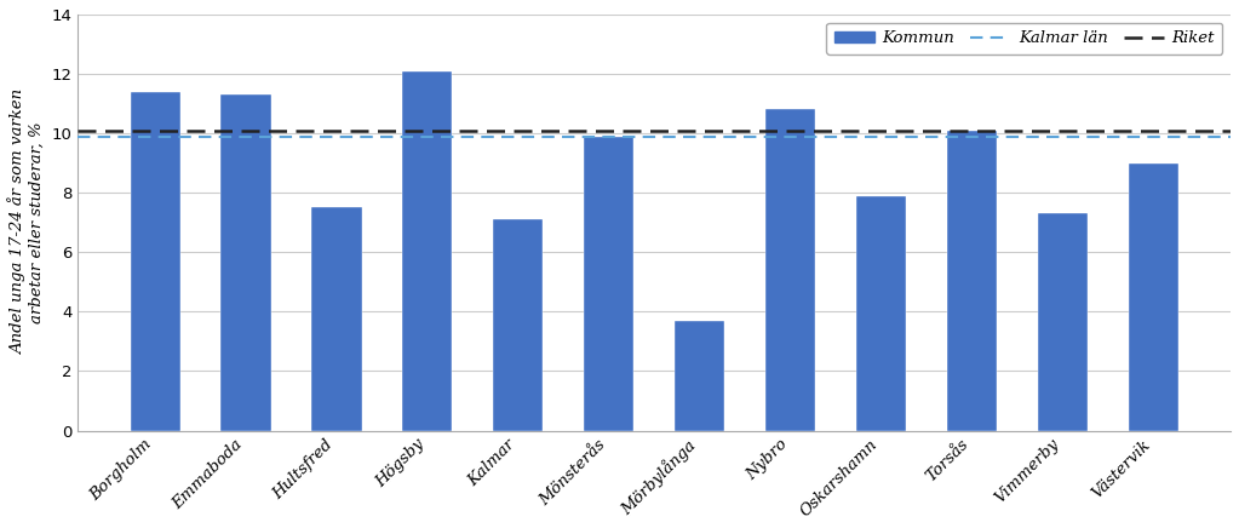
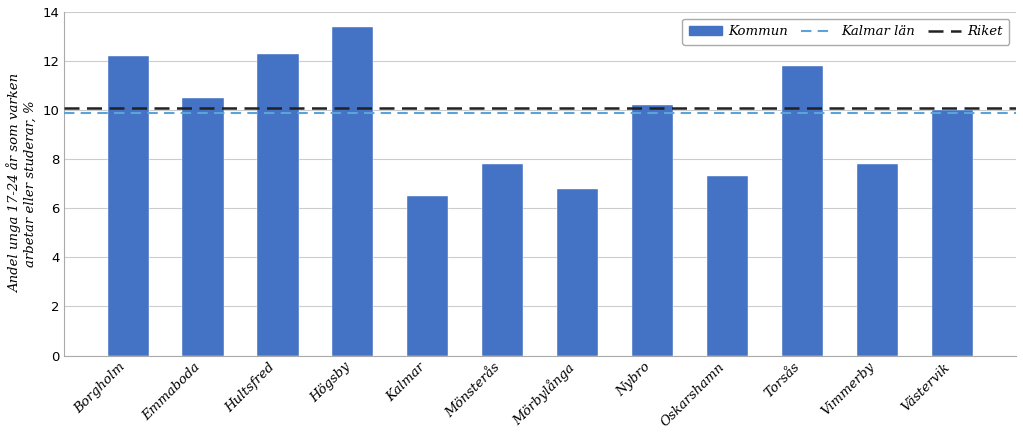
Borgholm: 11.4 -> 12.2
Emmaboda: 11.3 -> 10.5
Hultsfred: 7.5 -> 12.3
Högsby: 12.1 -> 13.4
Kalmar: 7.1 -> 6.5
Mönsterås: 9.9 -> 7.8
Mörbylånga: 3.7 -> 6.8
Nybro: 10.8 -> 10.2
Oskarshamn: 7.9 -> 7.3
Torsås: 10.1 -> 11.8
Vimmerby: 7.3 -> 7.8
Västervik: 9.0 -> 10.0
